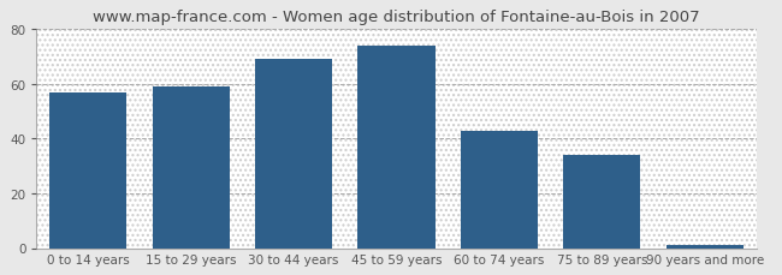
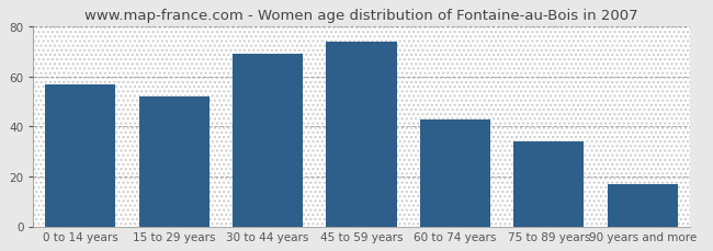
15 to 29 years: 59 -> 52
90 years and more: 1 -> 17
